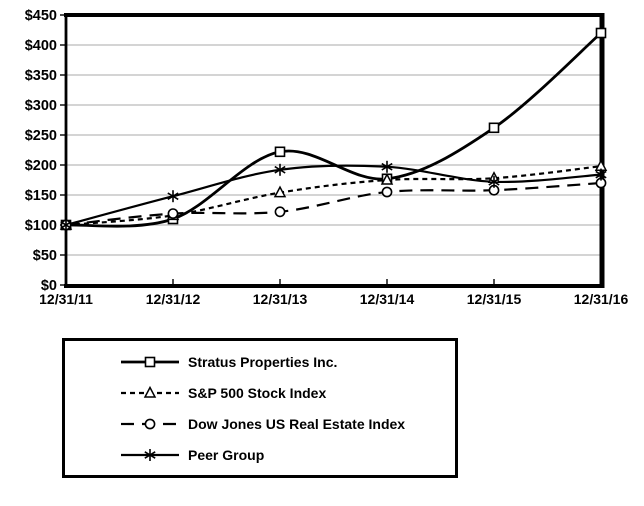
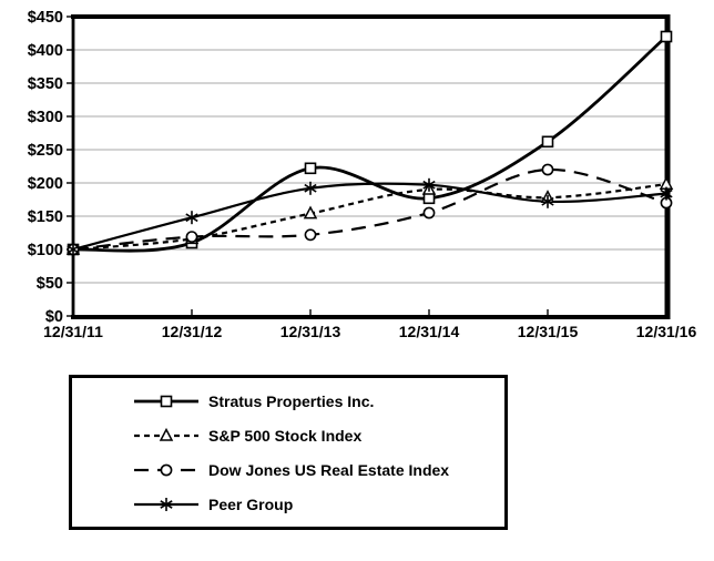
S&P 500 Stock Index/12/31/14: $180 -> $190
Dow Jones US Real Estate Index/12/31/15: $160 -> $220
